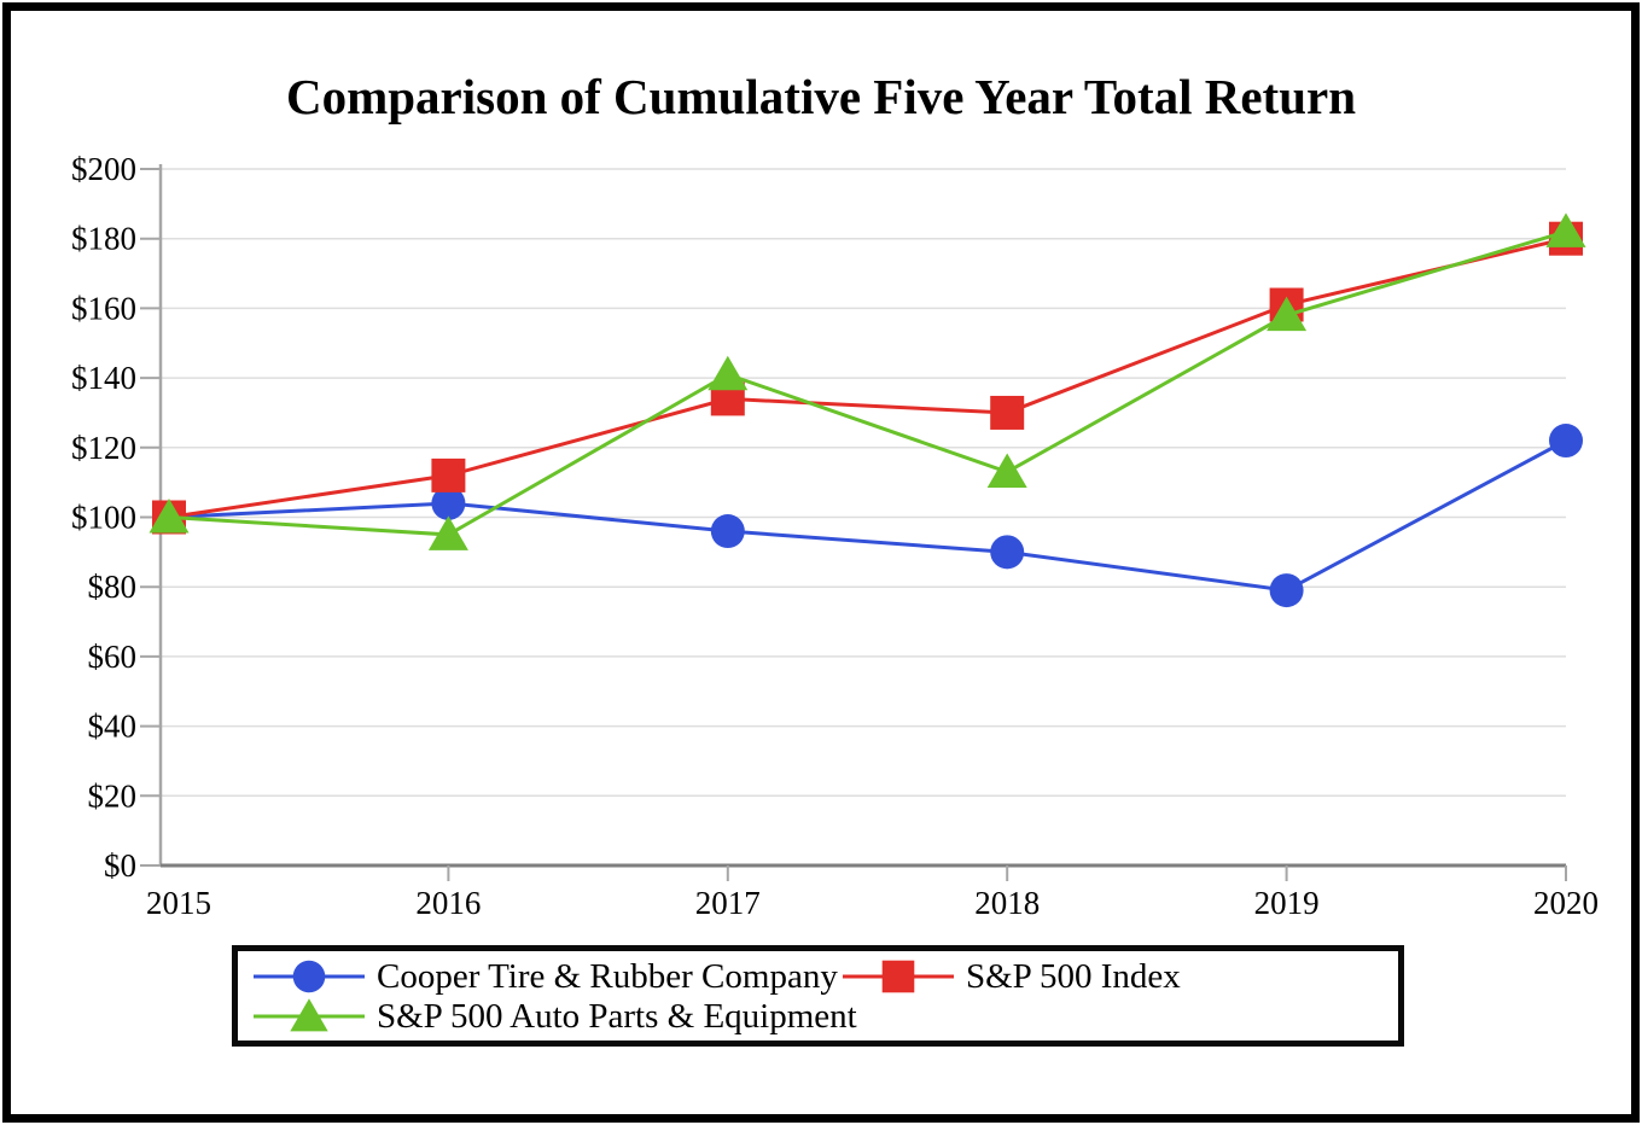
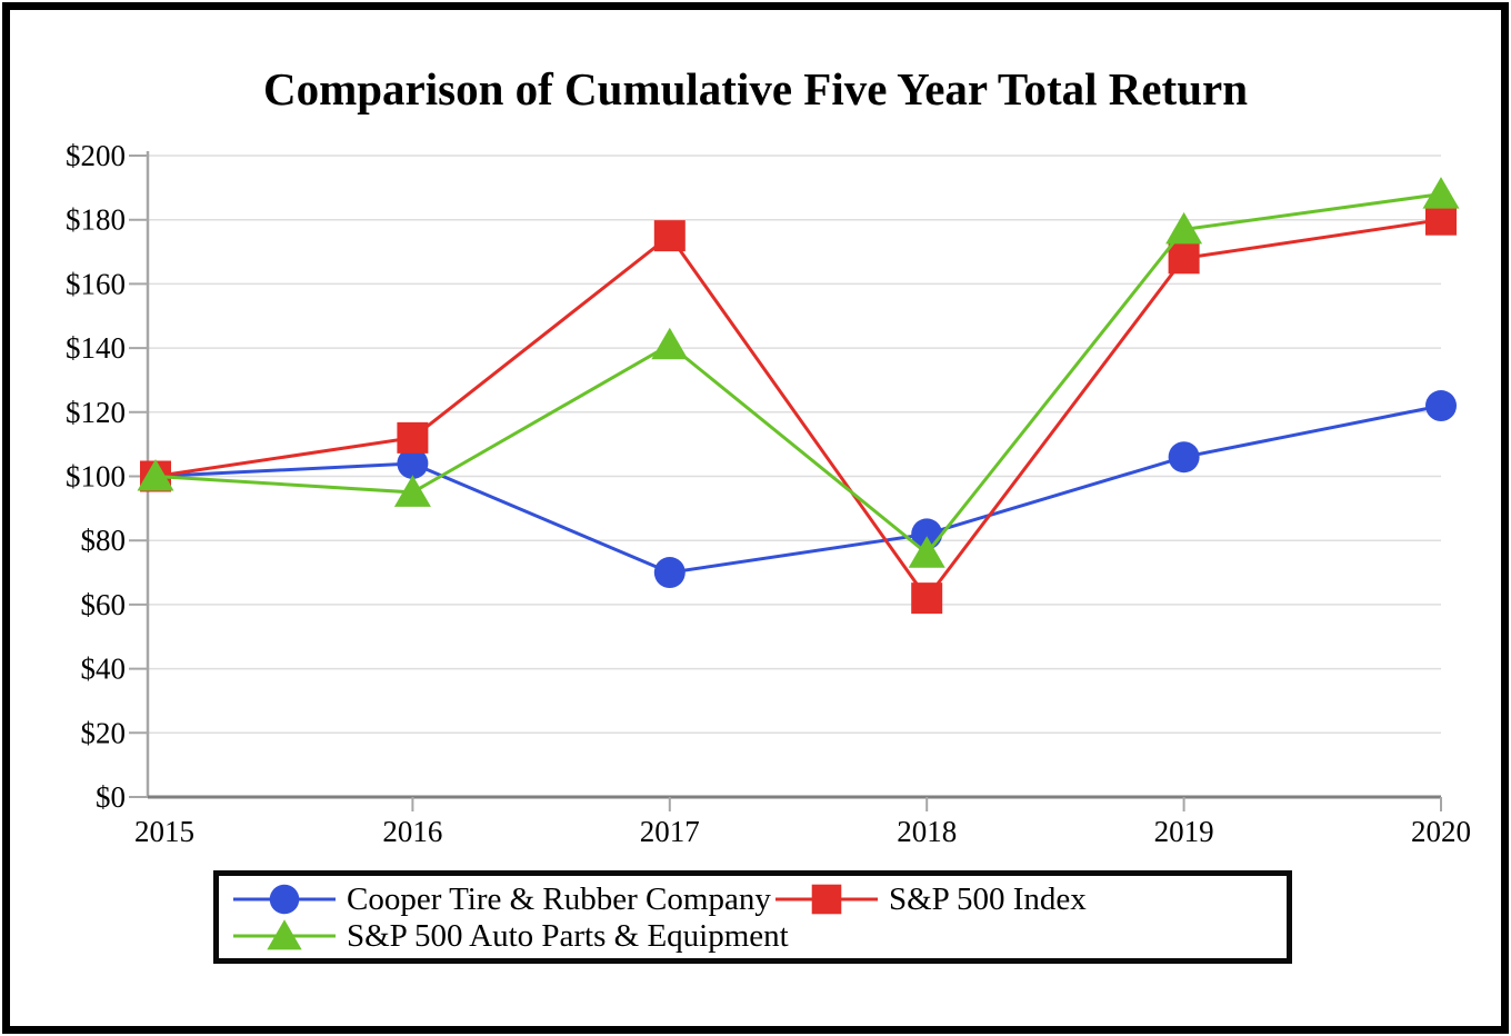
Cooper Tire & Rubber Company/2017: $96 -> $70
S&P 500 Index/2017: $134 -> $175
Cooper Tire & Rubber Company/2018: $90 -> $82
S&P 500 Index/2018: $130 -> $62
S&P 500 Auto Parts & Equipment/2018: $113 -> $76
Cooper Tire & Rubber Company/2019: $79 -> $106
S&P 500 Index/2019: $161 -> $168
S&P 500 Auto Parts & Equipment/2019: $158 -> $177
S&P 500 Auto Parts & Equipment/2020: $182 -> $188
